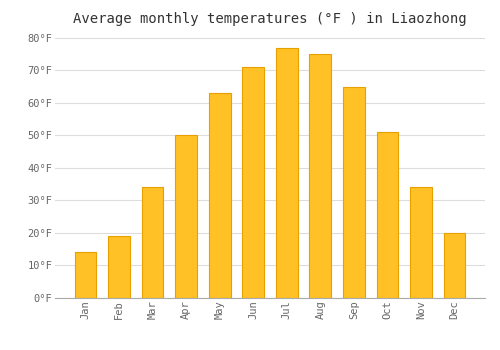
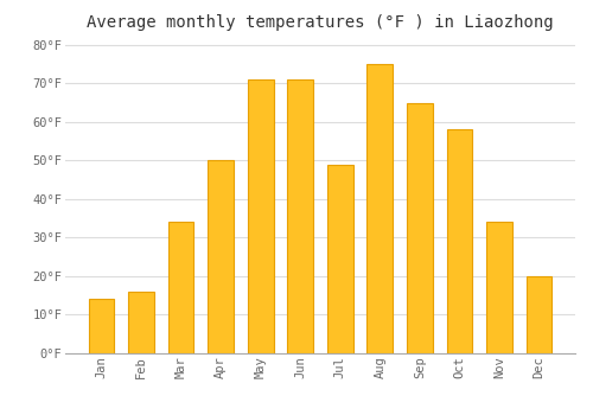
Feb: 19°F -> 16°F
May: 63°F -> 71°F
Jul: 77°F -> 49°F
Oct: 51°F -> 58°F
